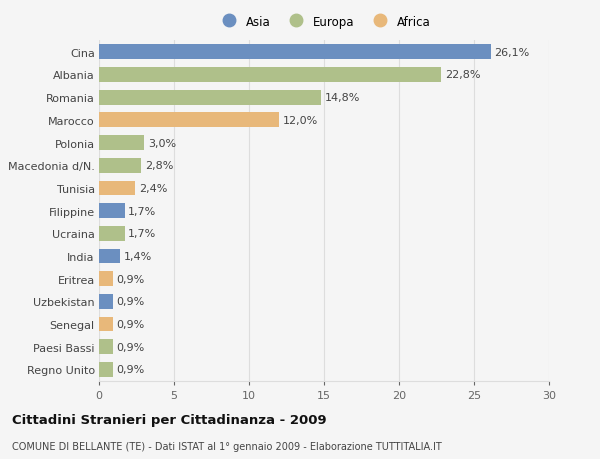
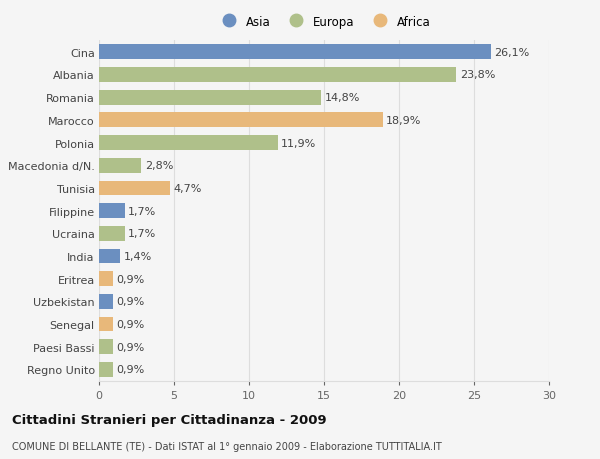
Albania: 22,8% -> 23,8%
Marocco: 12,0% -> 18,9%
Polonia: 3,0% -> 11,9%
Tunisia: 2,4% -> 4,7%
